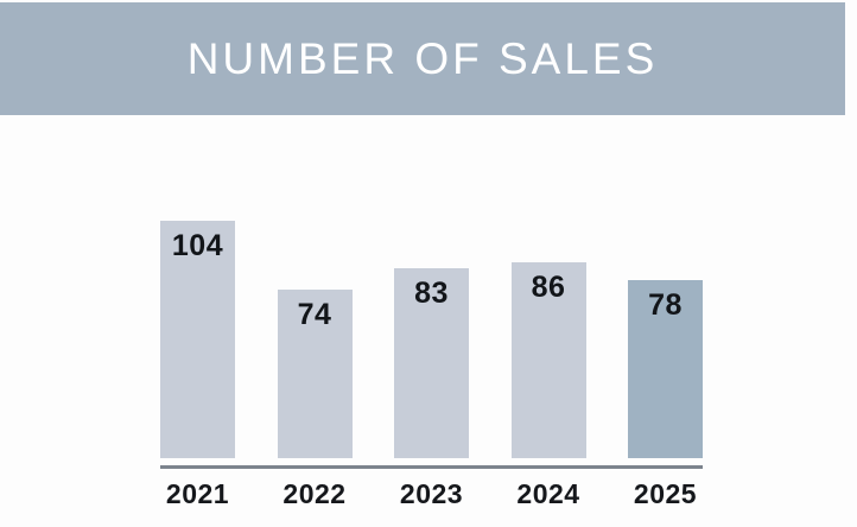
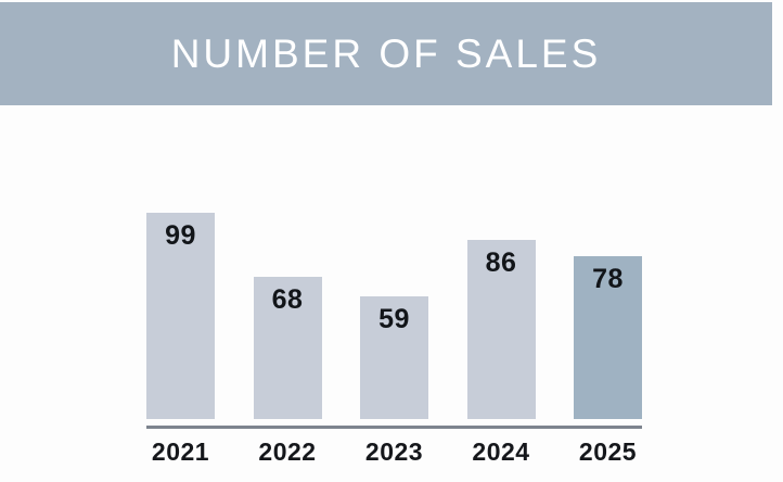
2021: 104 -> 99
2022: 74 -> 68
2023: 83 -> 59
